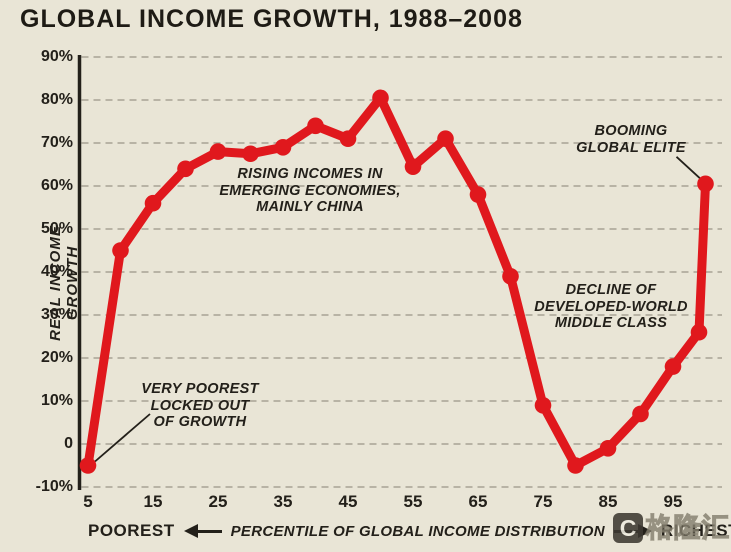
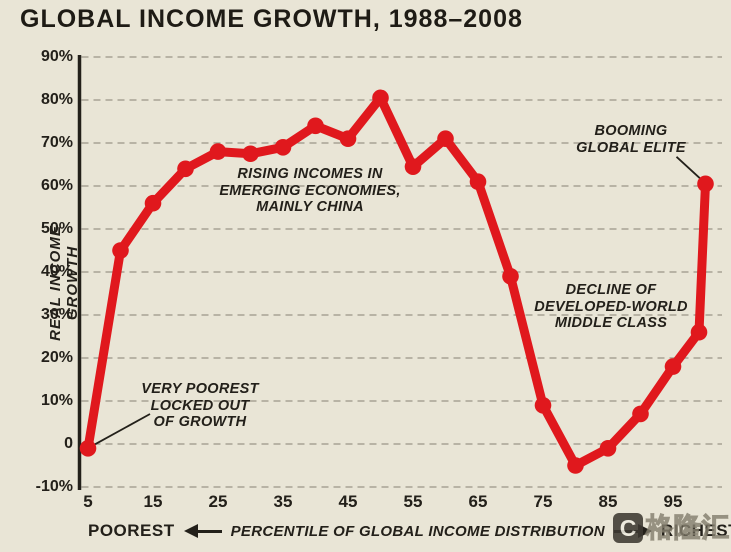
5: -5% -> -1%
65: 58% -> 61%
